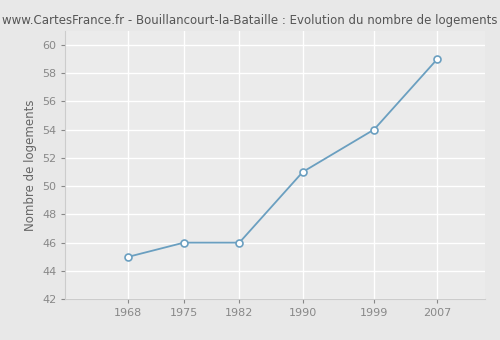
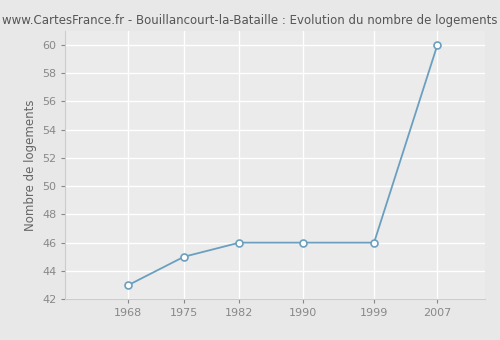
1968: 45 -> 43
1975: 46 -> 45
1990: 51 -> 46
1999: 54 -> 46
2007: 59 -> 60
